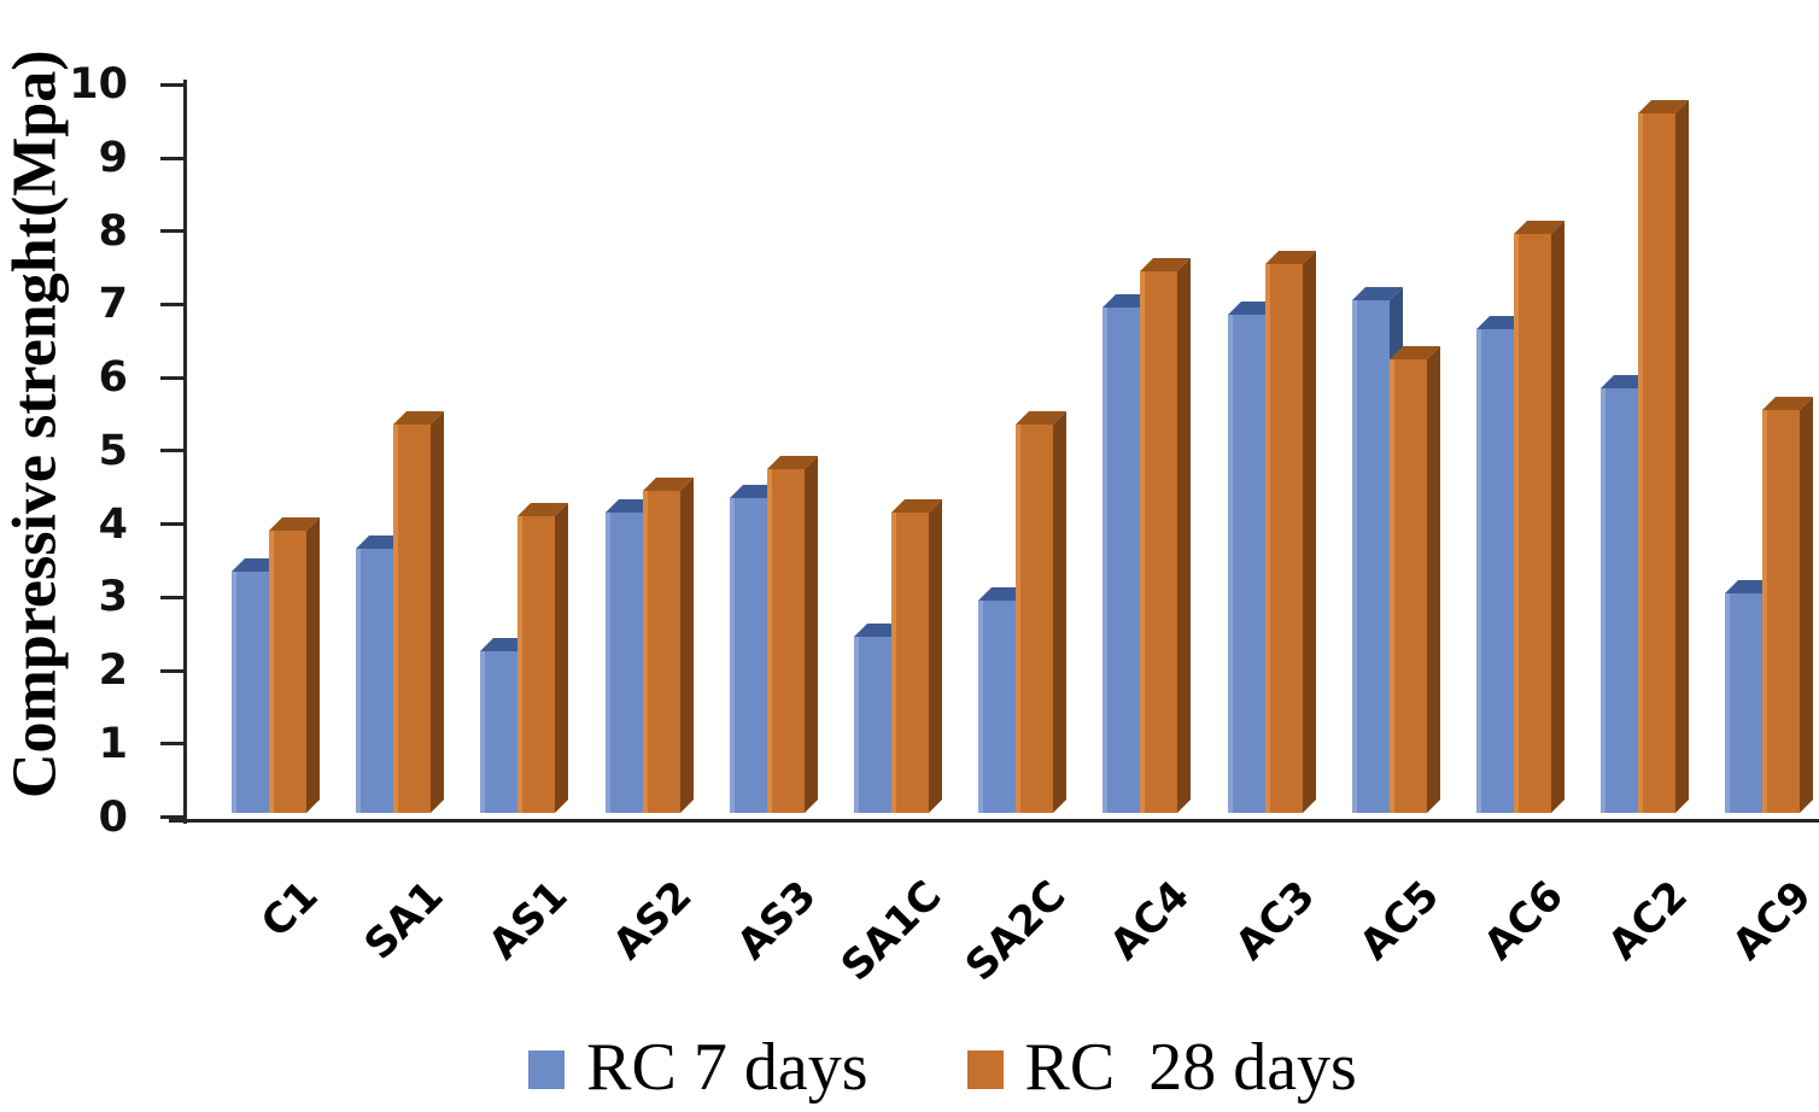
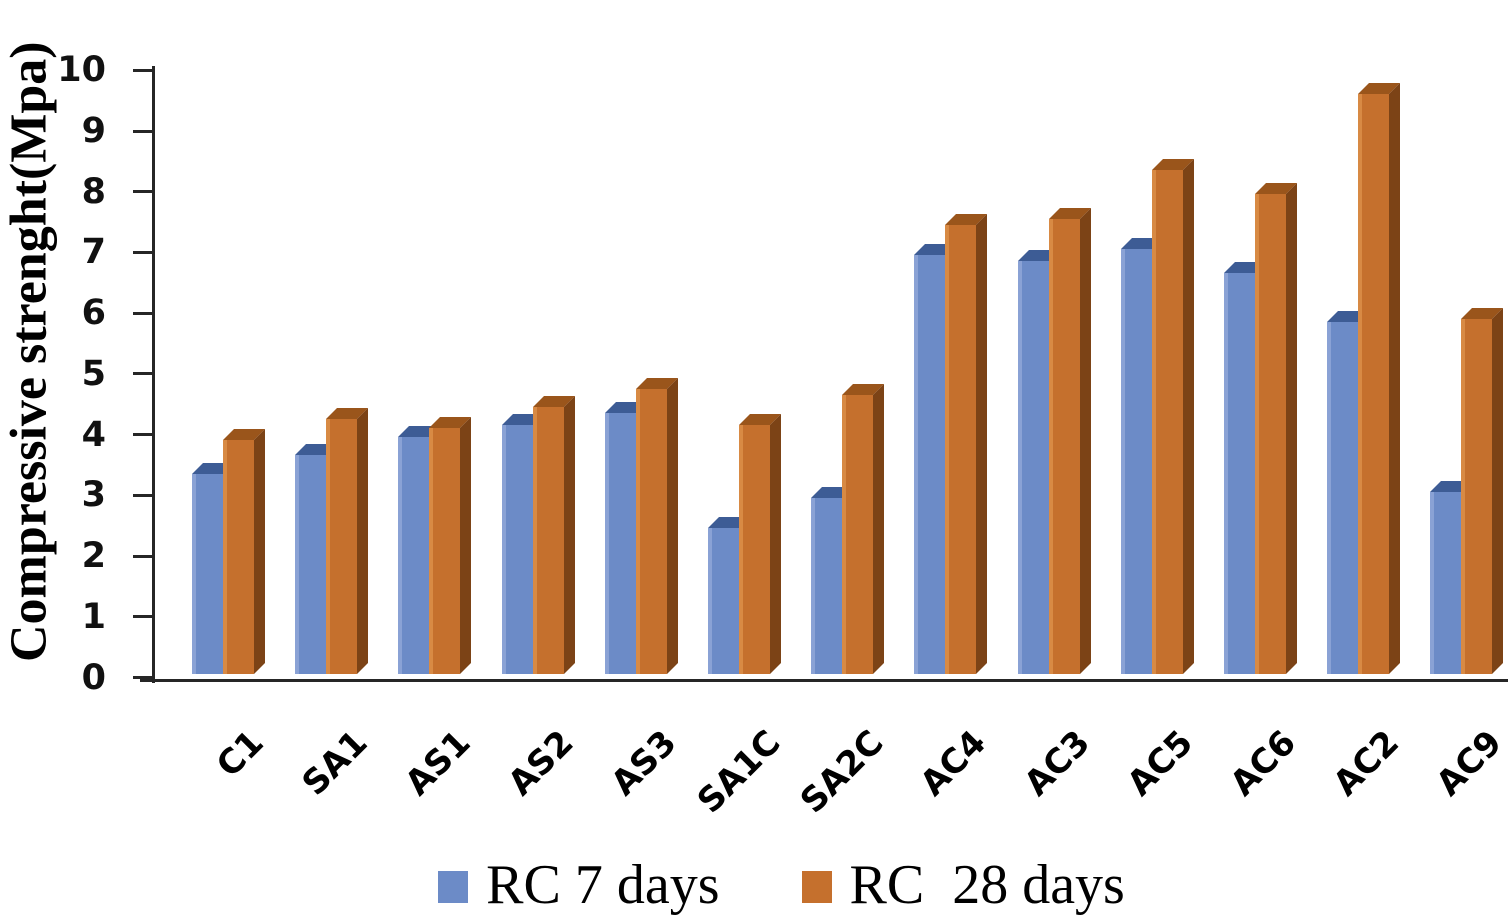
RC 28 days/SA1: 5.3 -> 4.2
RC 7 days/AS1: 2.2 -> 3.9
RC 28 days/SA2C: 5.3 -> 4.6
RC 28 days/AC5: 6.2 -> 8.3
RC 28 days/AC9: 5.5 -> 5.8
